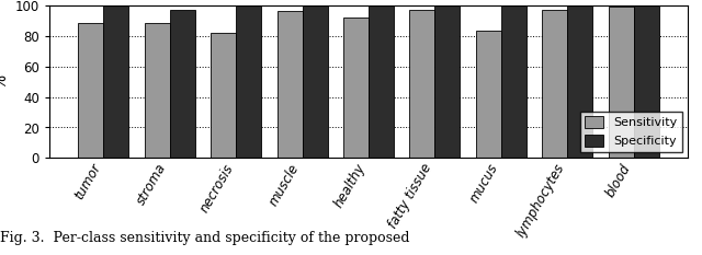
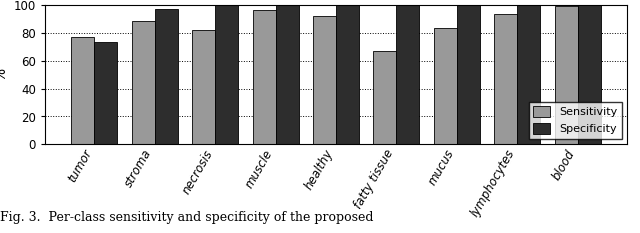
Sensitivity/tumor: 88 -> 77
Specificity/tumor: 100 -> 73
Sensitivity/fatty tissue: 97 -> 67
Sensitivity/lymphocytes: 97 -> 93
